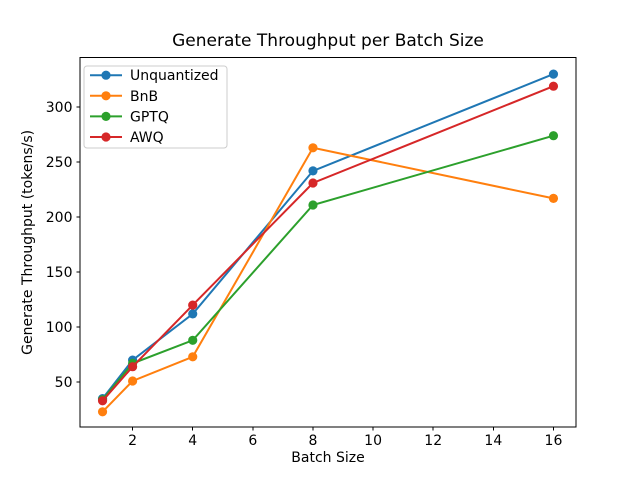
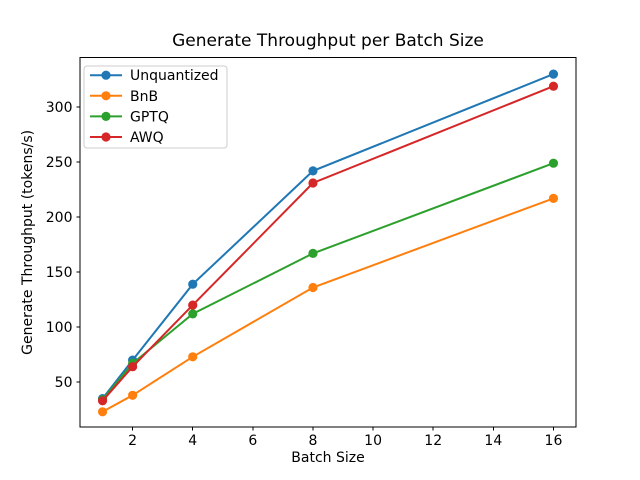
BnB/2: 51 -> 38
Unquantized/4: 112 -> 139
GPTQ/4: 88 -> 112
BnB/8: 263 -> 136
GPTQ/8: 211 -> 167
GPTQ/16: 274 -> 249
